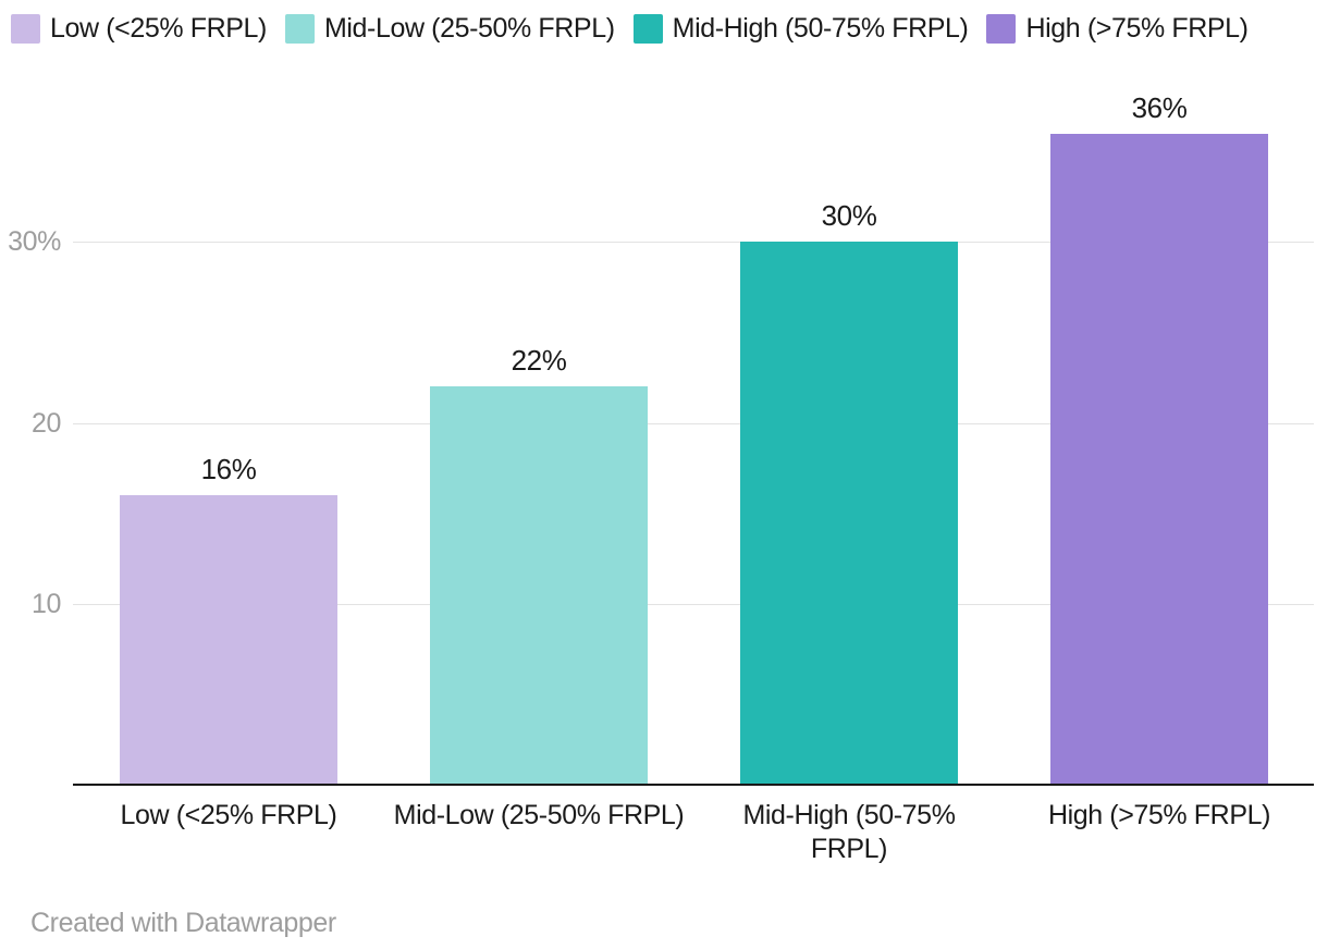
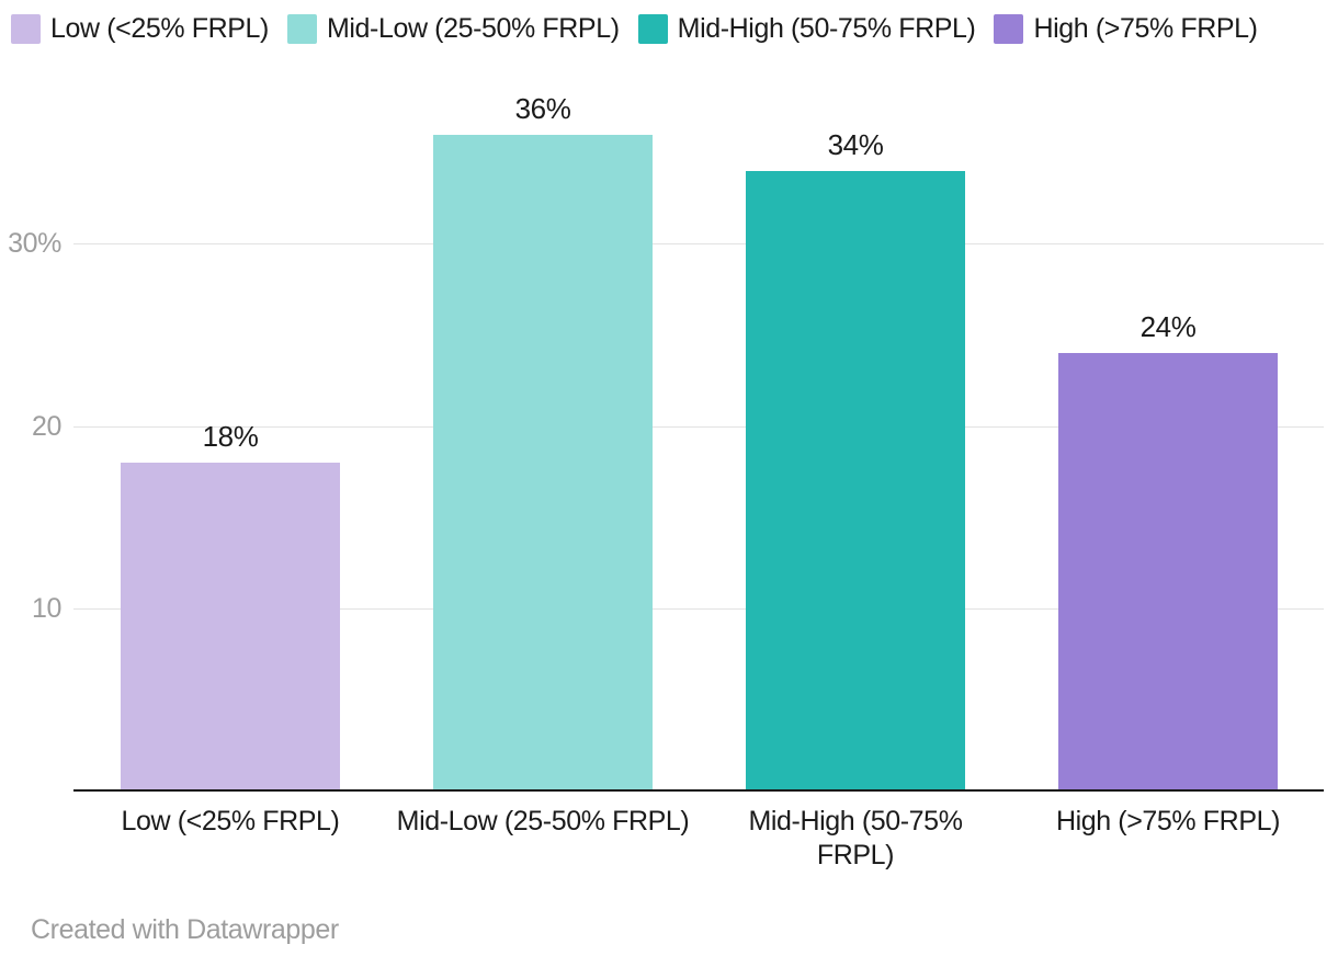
Low (<25% FRPL): 16% -> 18%
Mid-Low (25-50% FRPL): 22% -> 36%
Mid-High (50-75% FRPL): 30% -> 34%
High (>75% FRPL): 36% -> 24%
